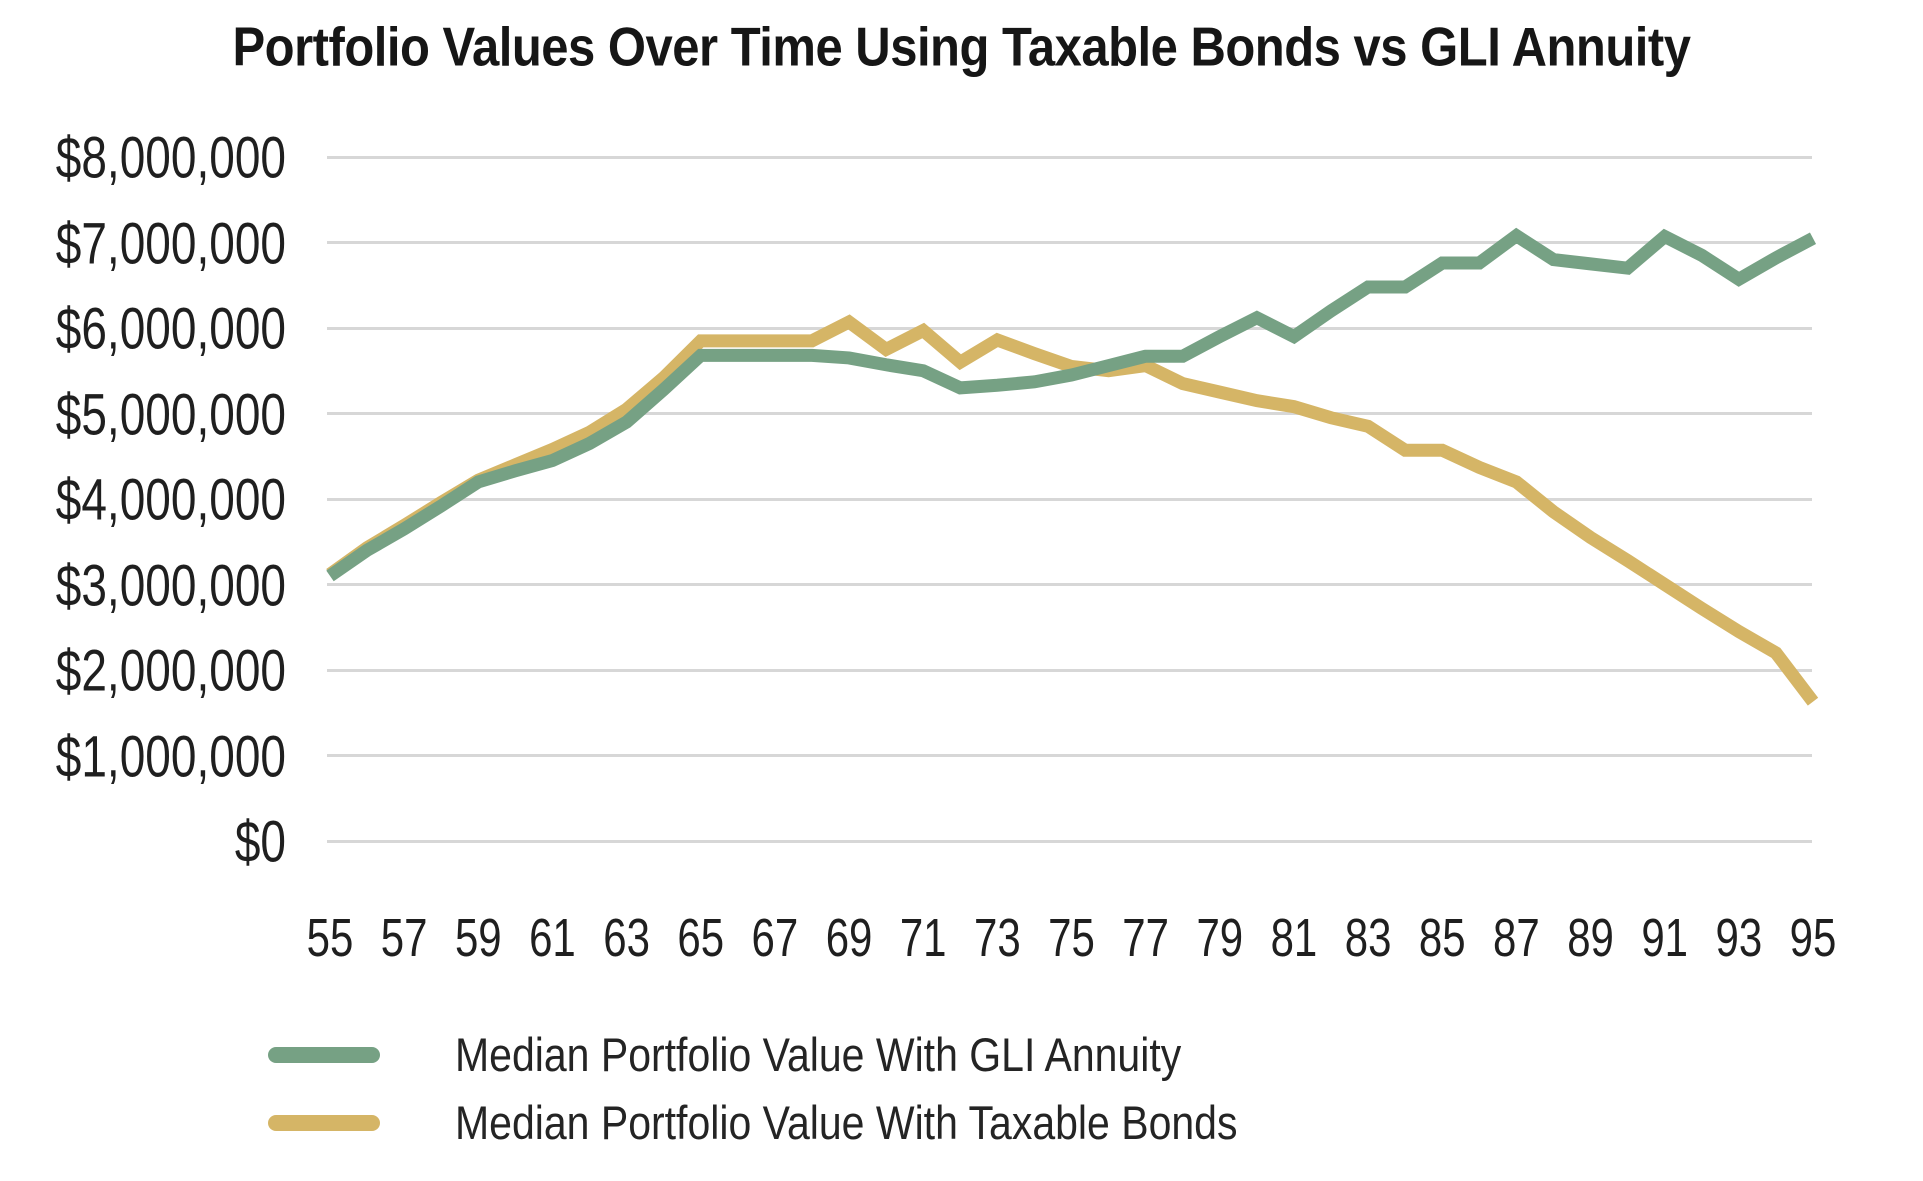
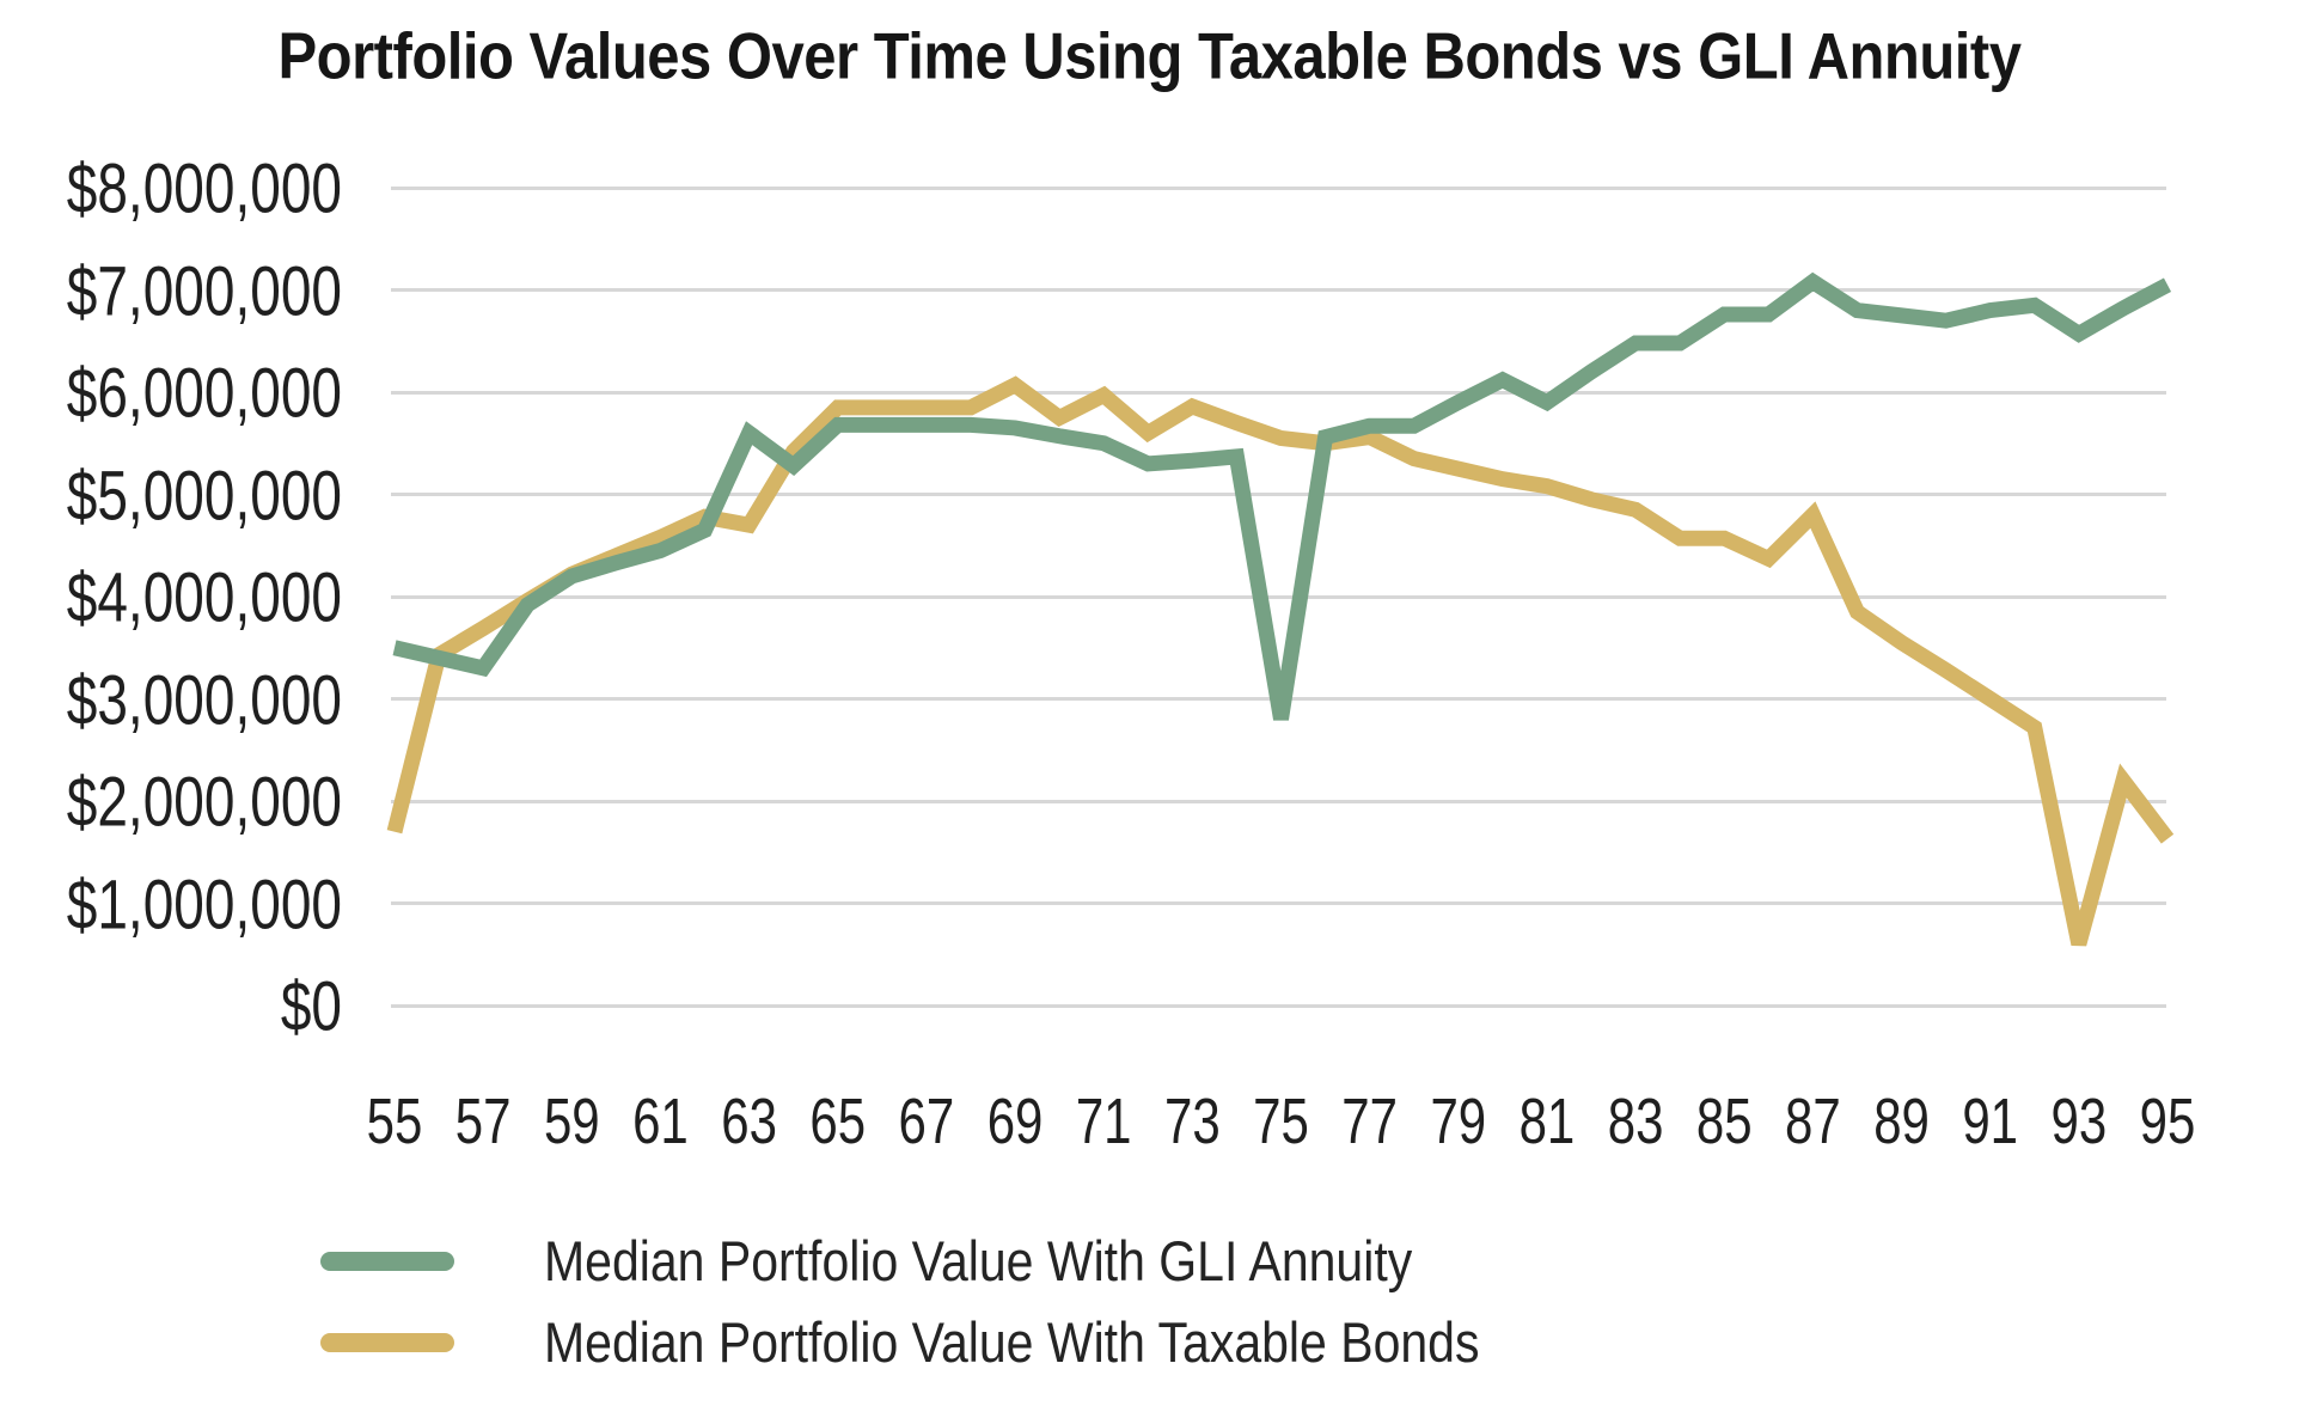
Median Portfolio Value With GLI Annuity/55: $3100000 -> $3500000
Median Portfolio Value With Taxable Bonds/55: $3100000 -> $1700000
Median Portfolio Value With GLI Annuity/57: $3600000 -> $3300000
Median Portfolio Value With GLI Annuity/63: $4900000 -> $5600000
Median Portfolio Value With Taxable Bonds/63: $5000000 -> $4700000
Median Portfolio Value With GLI Annuity/75: $5400000 -> $2800000
Median Portfolio Value With Taxable Bonds/87: $4200000 -> $4800000
Median Portfolio Value With GLI Annuity/91: $7100000 -> $6800000
Median Portfolio Value With Taxable Bonds/93: $2400000 -> $600000
